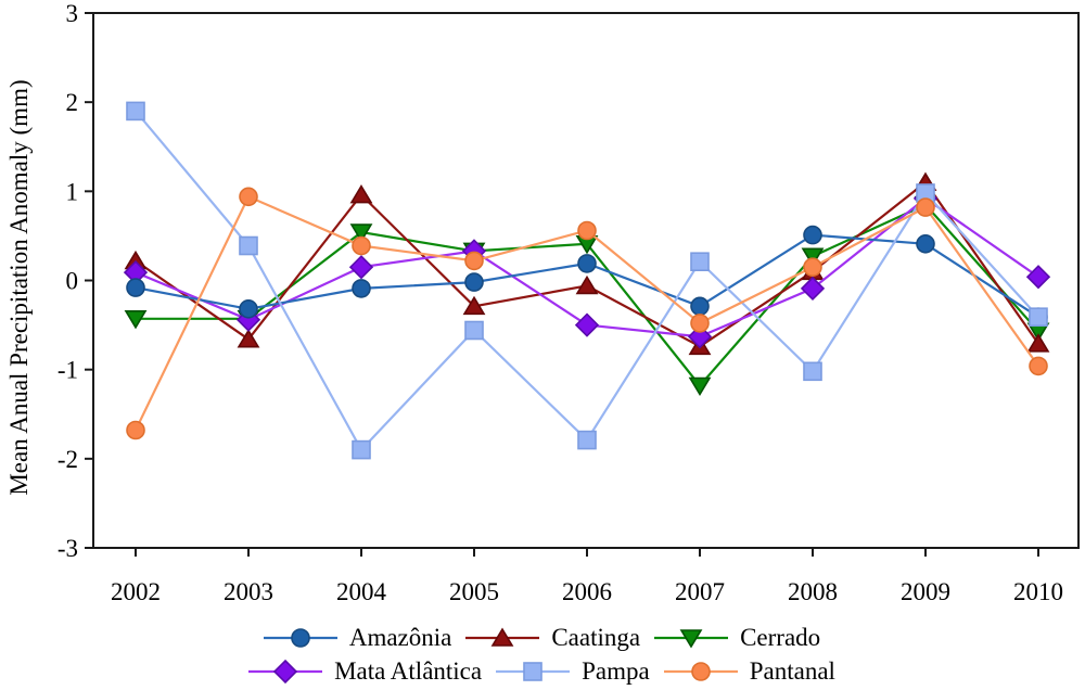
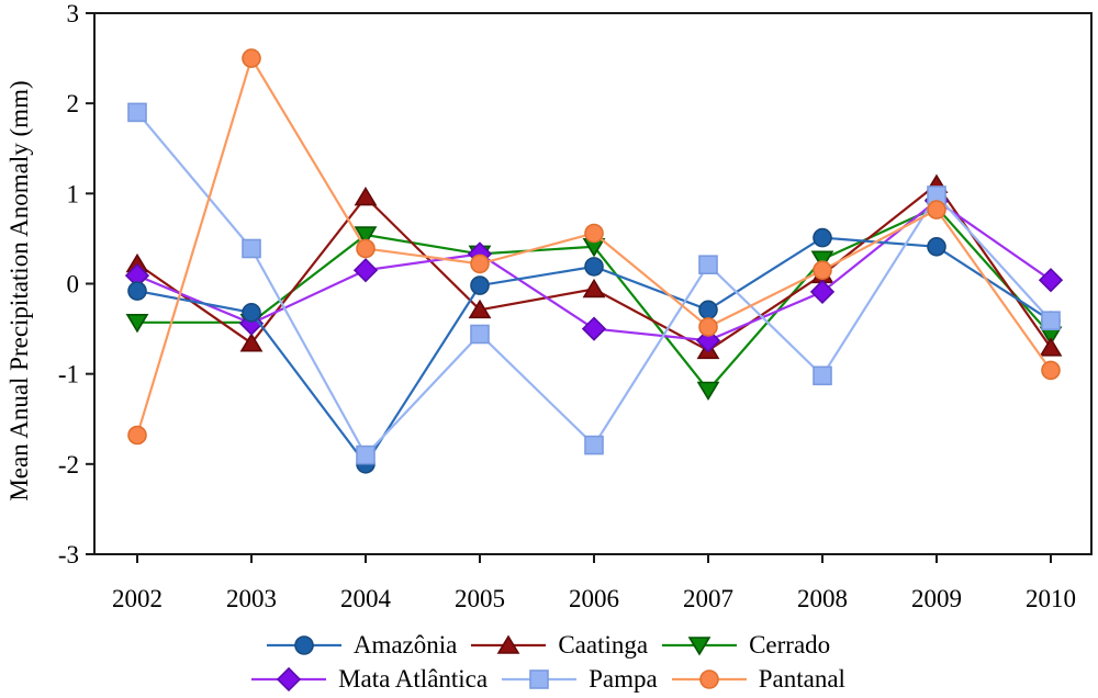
Pantanal/2003: 0.9 -> 2.5
Amazônia/2004: -0.1 -> -2.0
